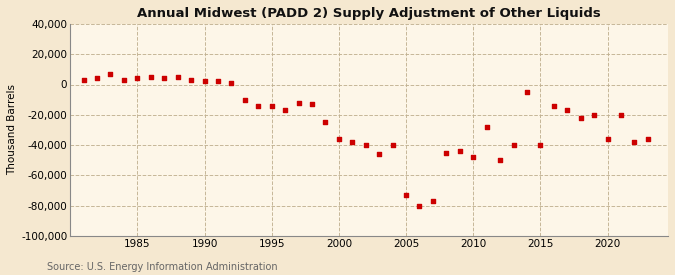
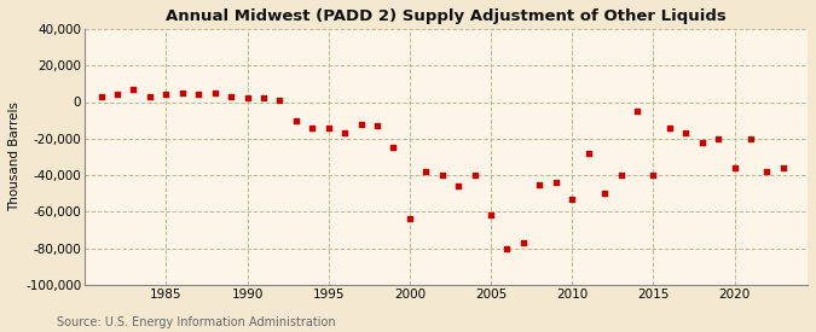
2000: -36,000 -> -64,000
2005: -73,000 -> -62,000
2010: -48,000 -> -53,000
